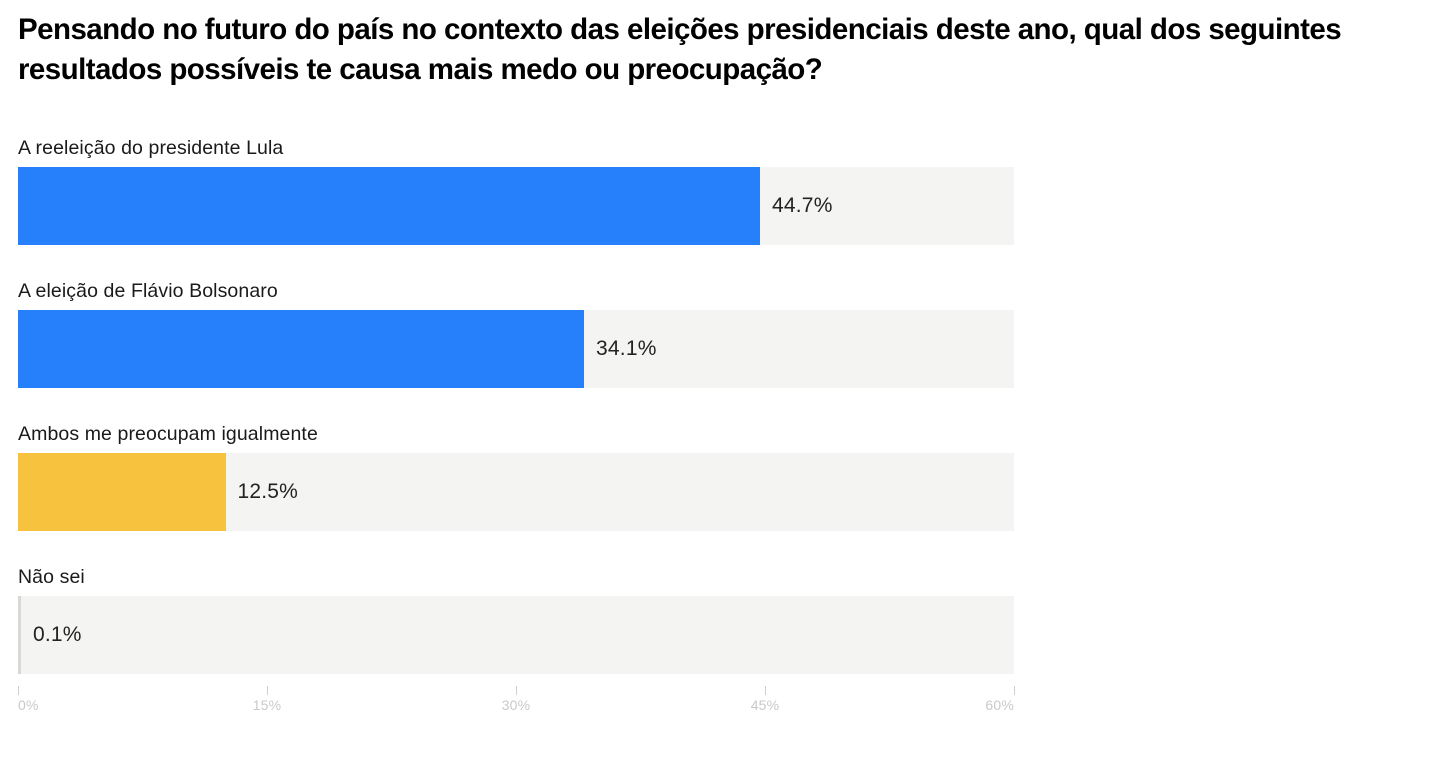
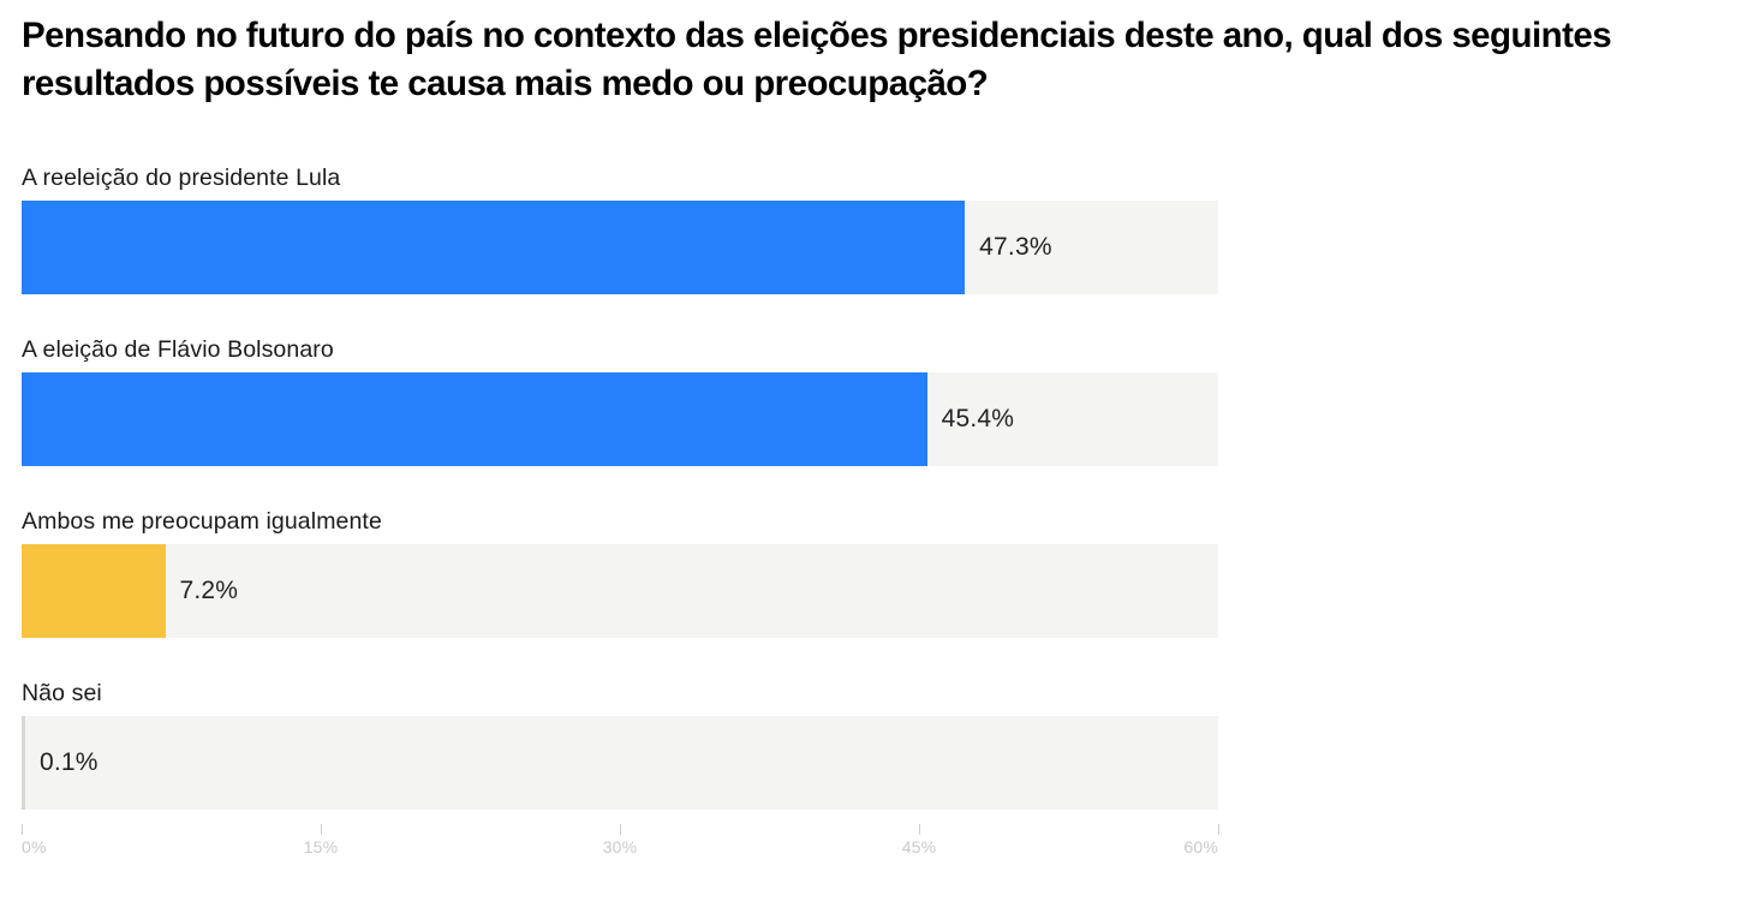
A reeleição do presidente Lula: 44.7% -> 47.3%
A eleição de Flávio Bolsonaro: 34.1% -> 45.4%
Ambos me preocupam igualmente: 12.5% -> 7.2%
